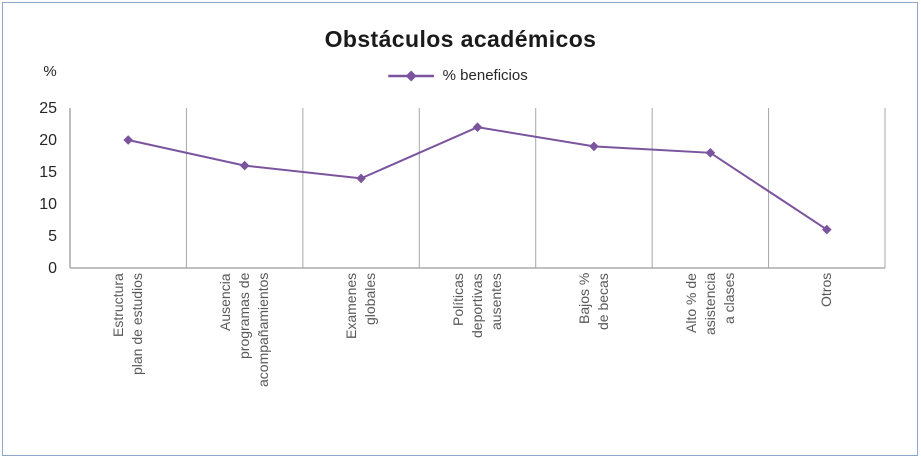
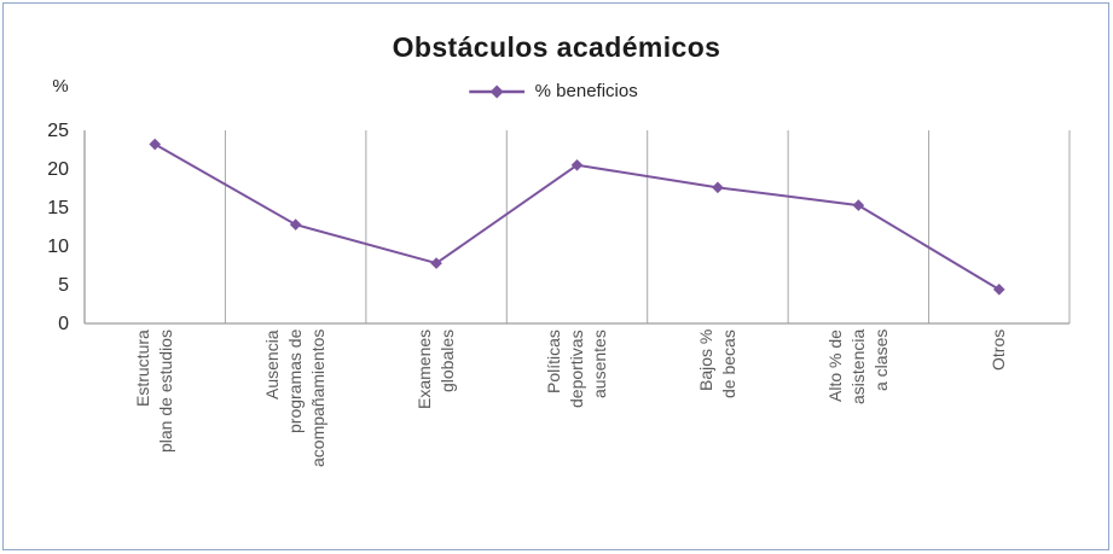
Estructura plan de estudios: 20 -> 23
Ausencia programas de acompañamientos: 16 -> 13
Examenes globales: 14 -> 8
Políticas deportivas ausentes: 22 -> 20
Bajos % de becas: 19 -> 18
Alto % de asistencia a clases: 18 -> 15
Otros: 6 -> 4
